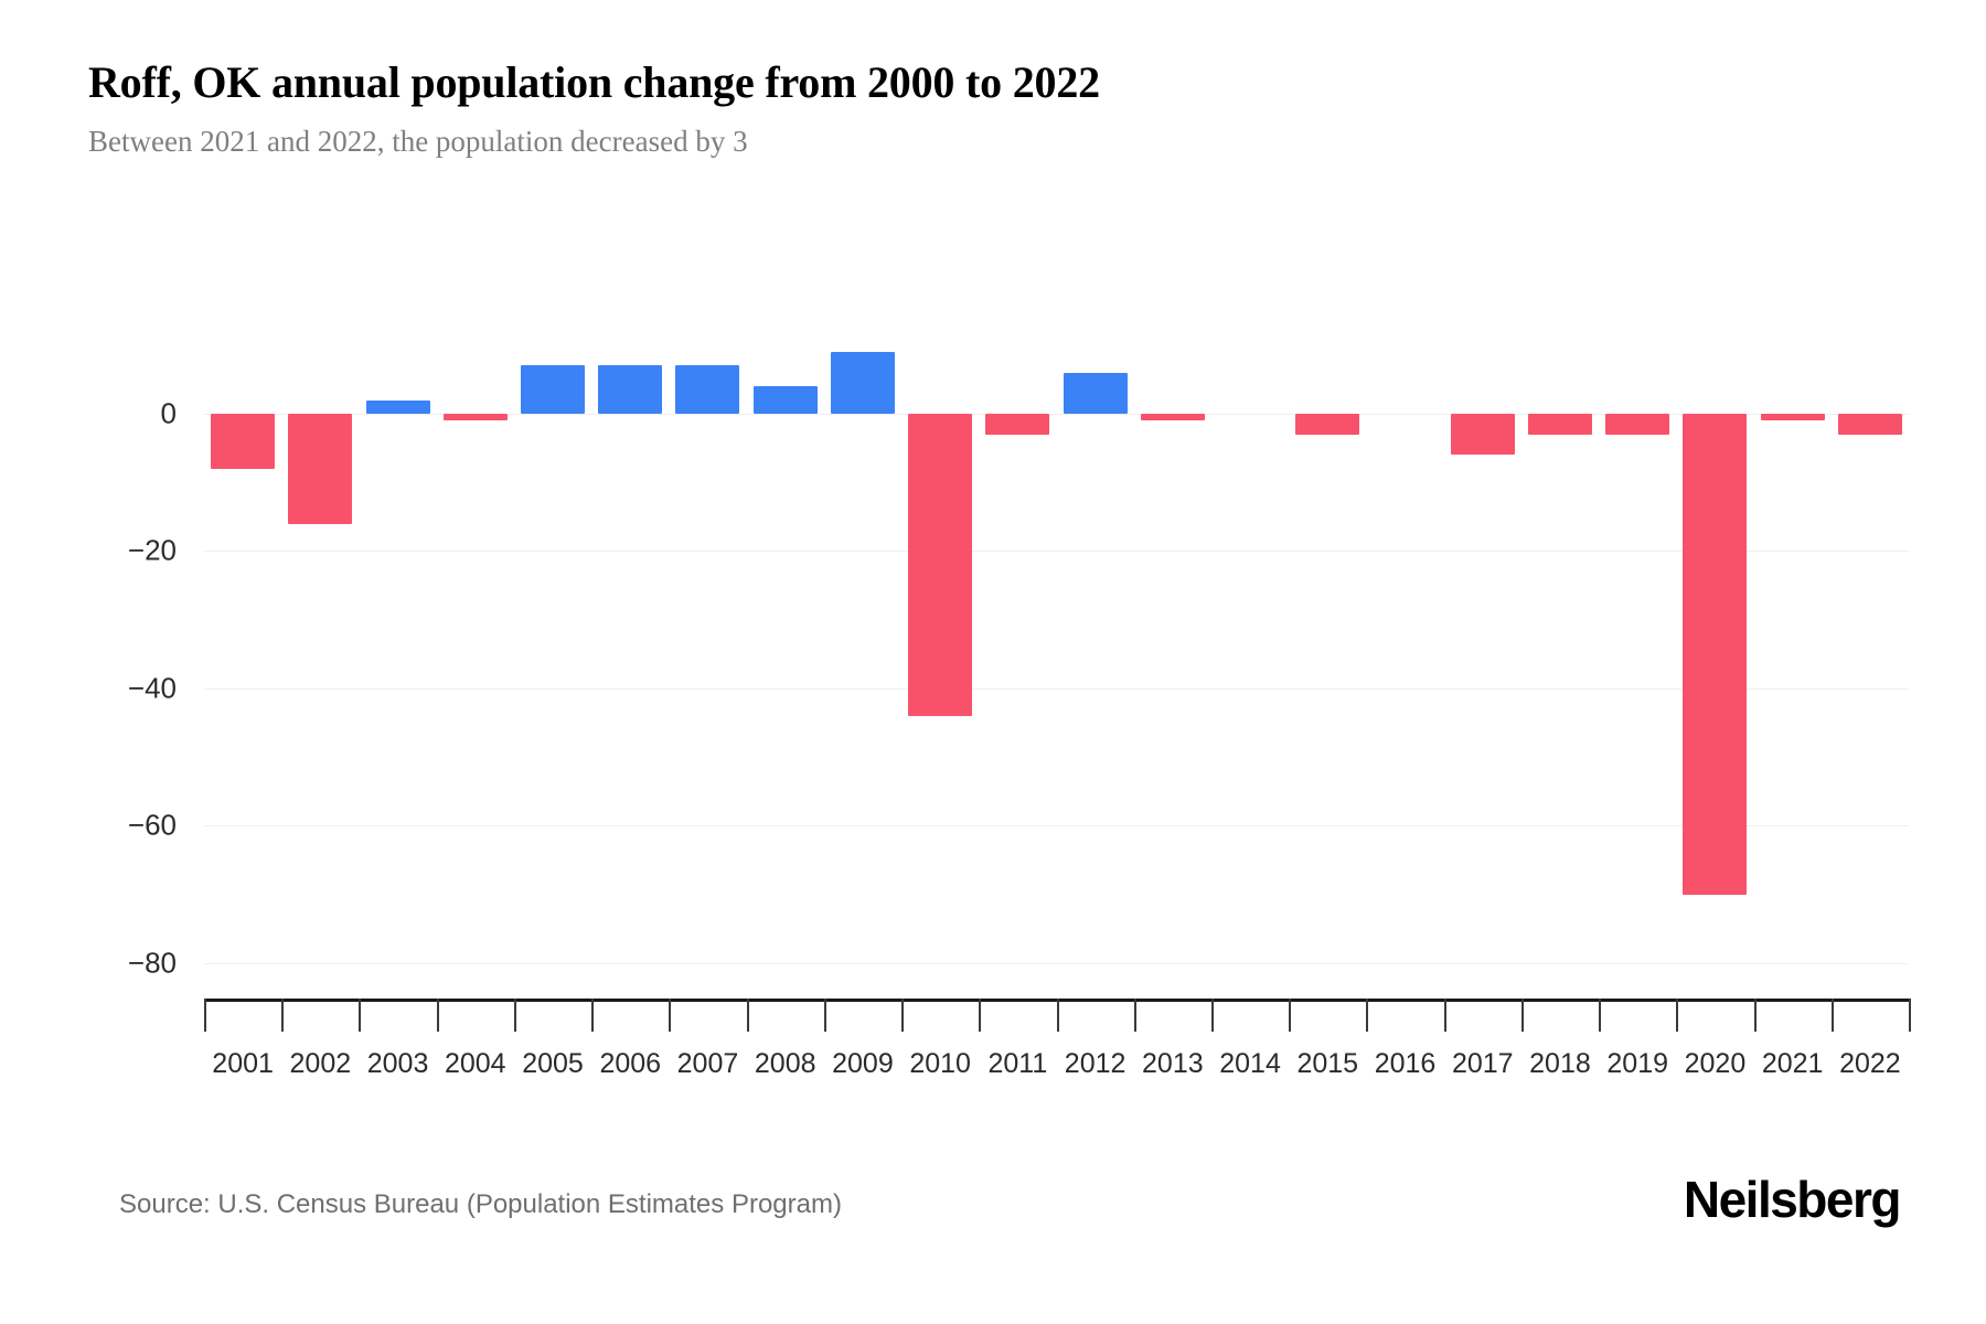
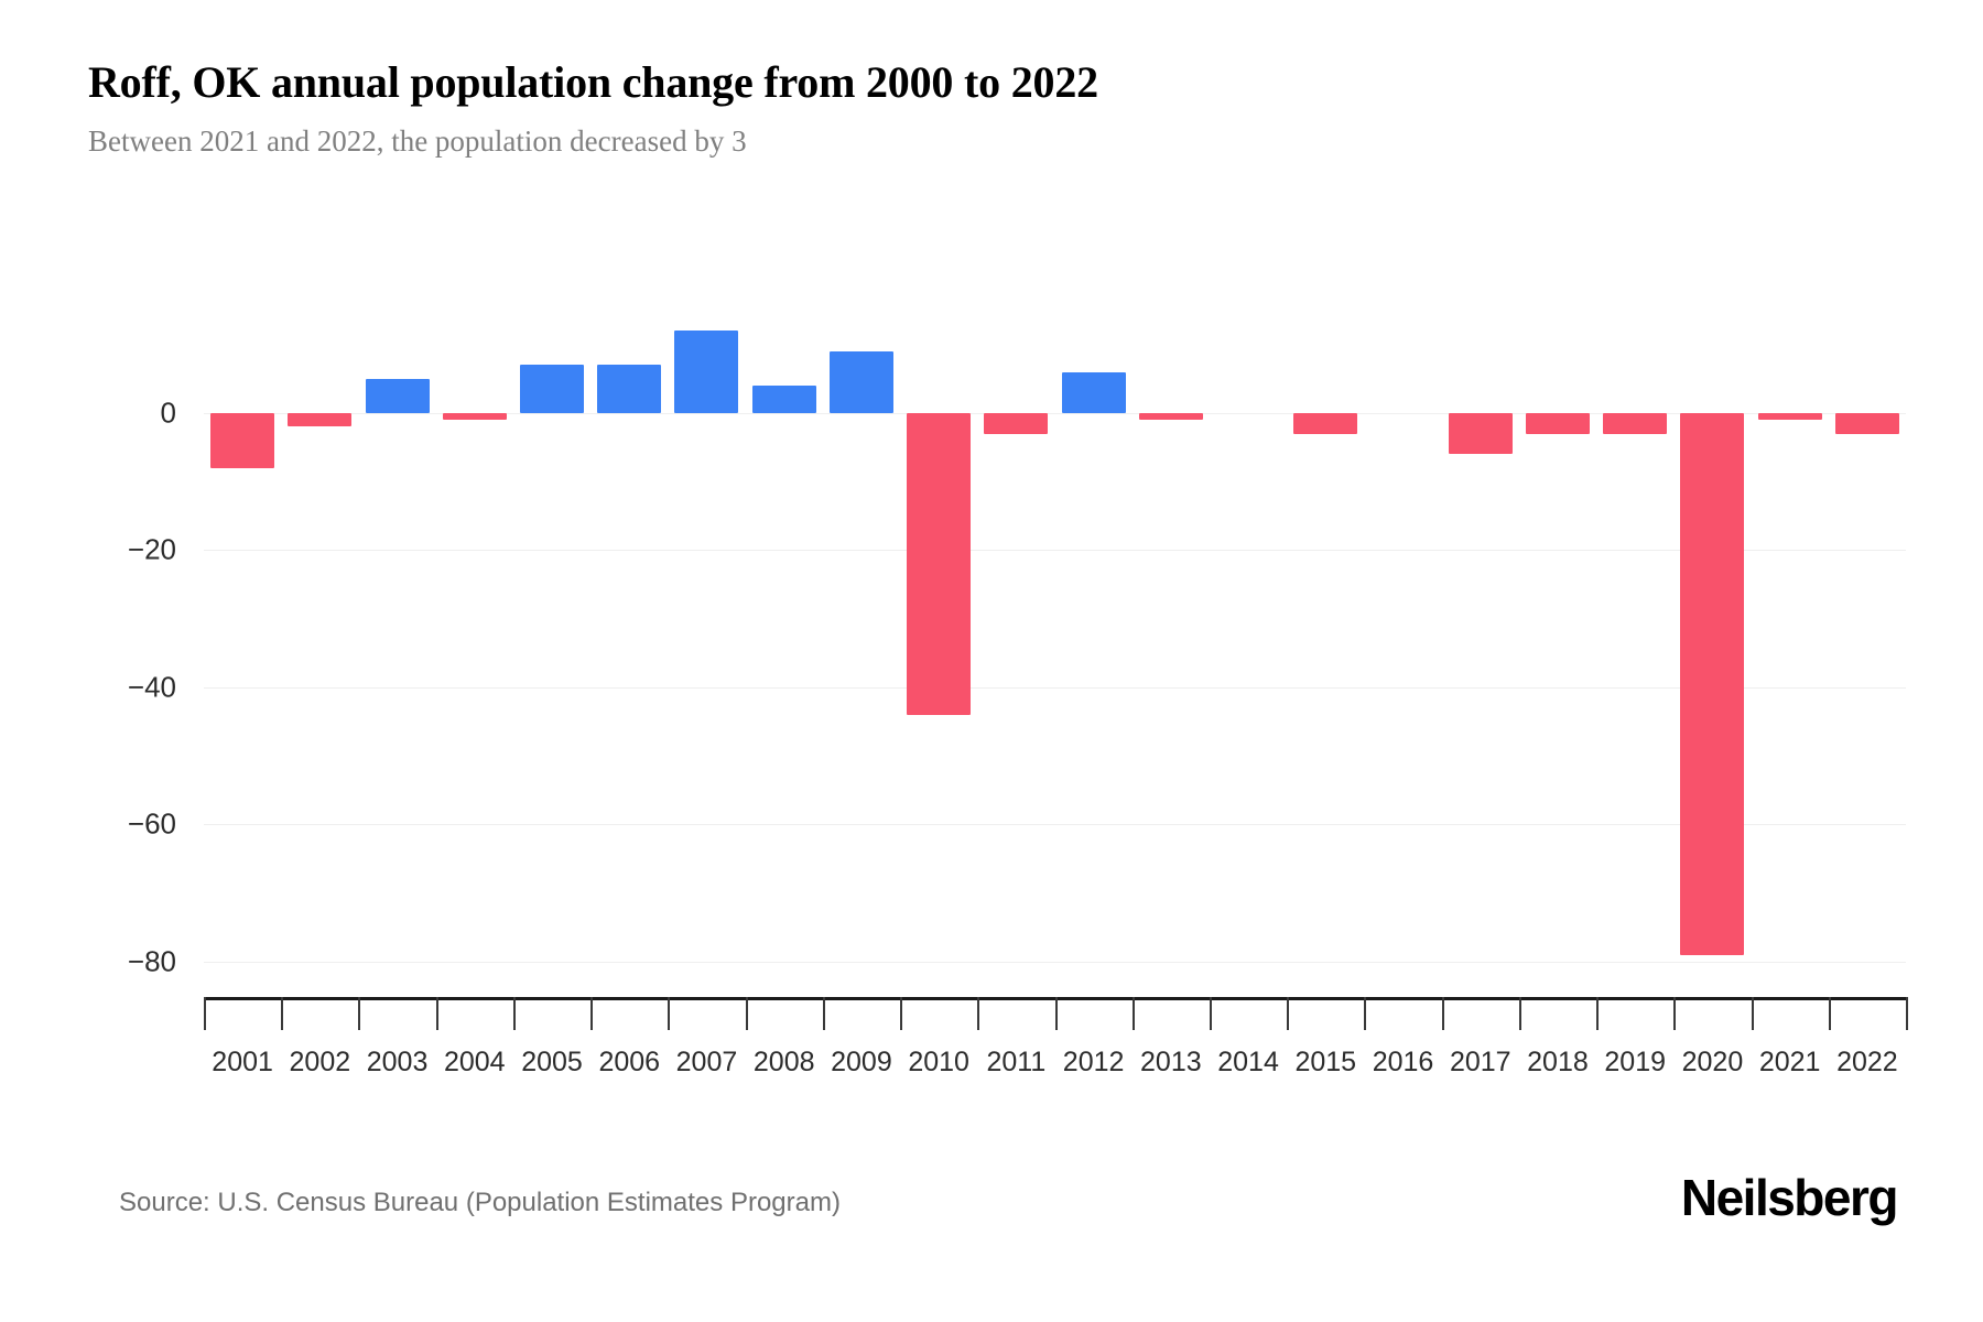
2002: -16 -> -2
2003: 2 -> 5
2007: 7 -> 12
2020: -70 -> -79
